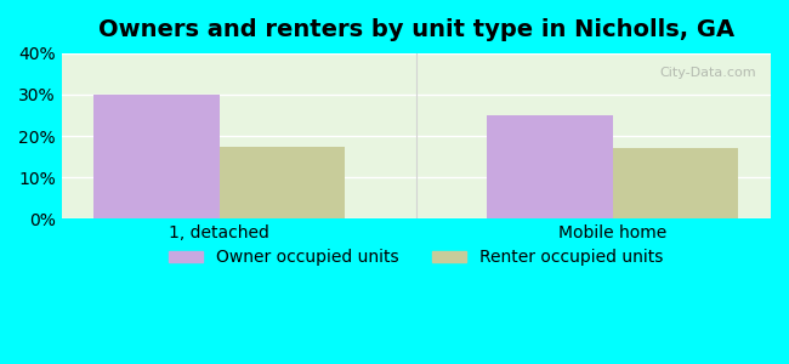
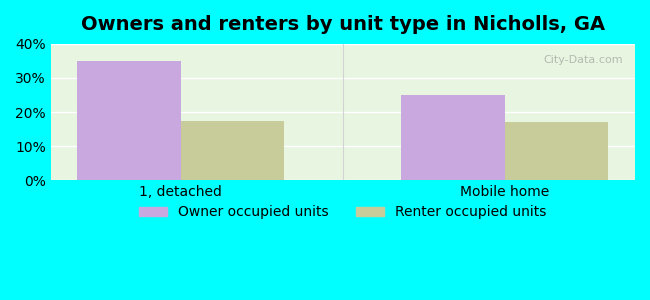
Owner occupied units/1, detached: 30% -> 35%
